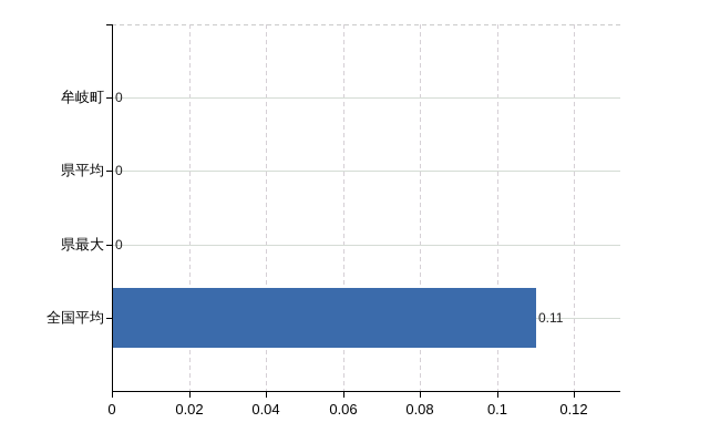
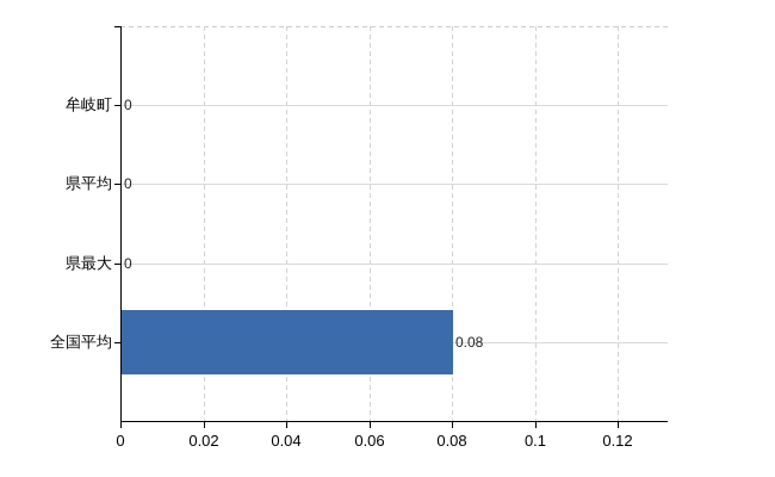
全国平均: 0.11 -> 0.08
